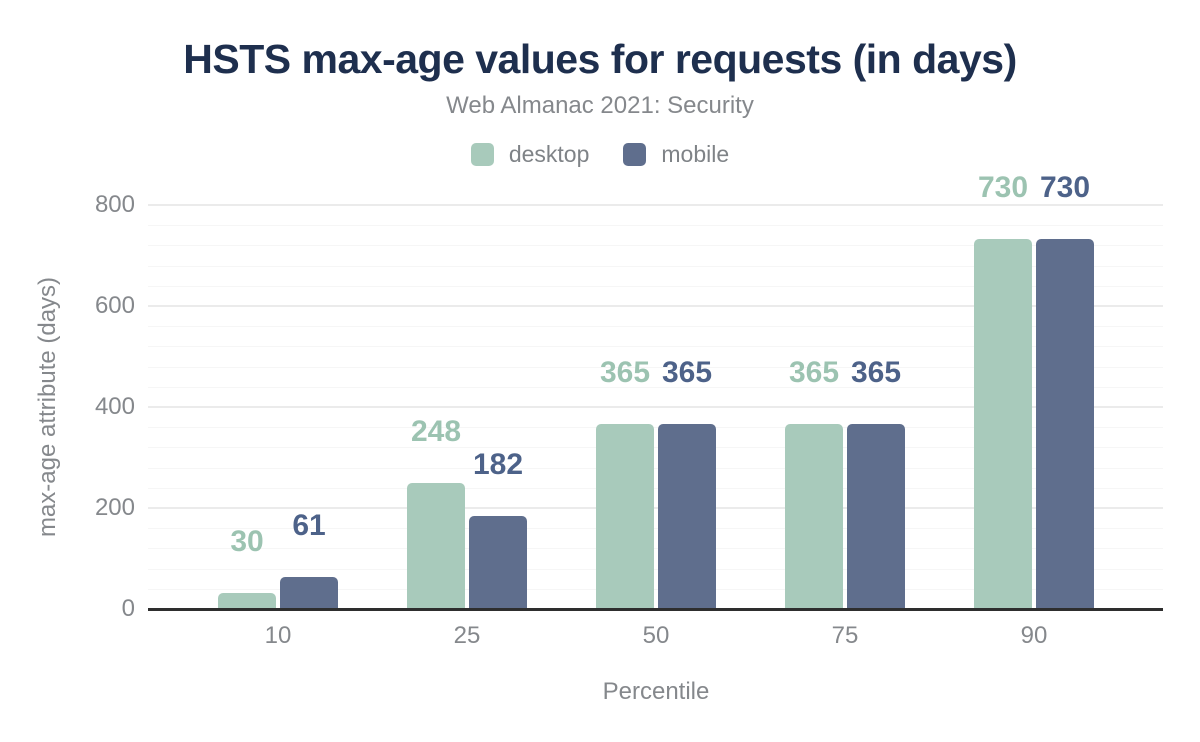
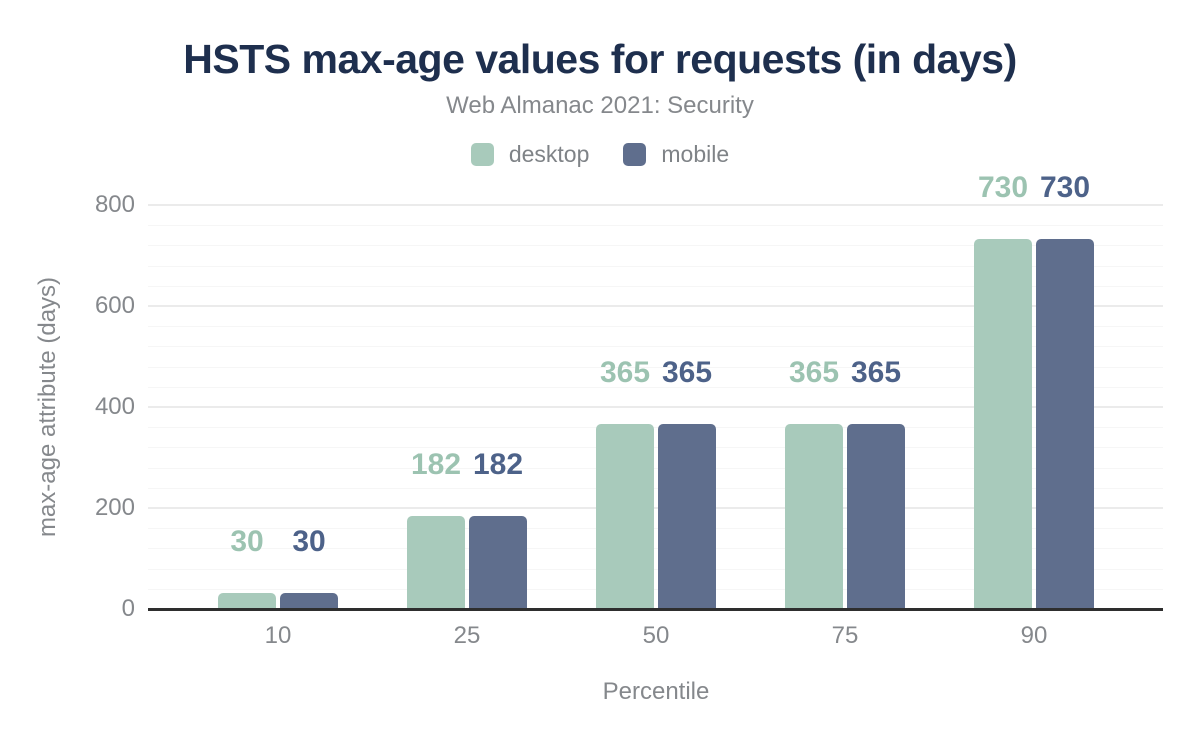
mobile/10: 61 -> 30
desktop/25: 248 -> 182
